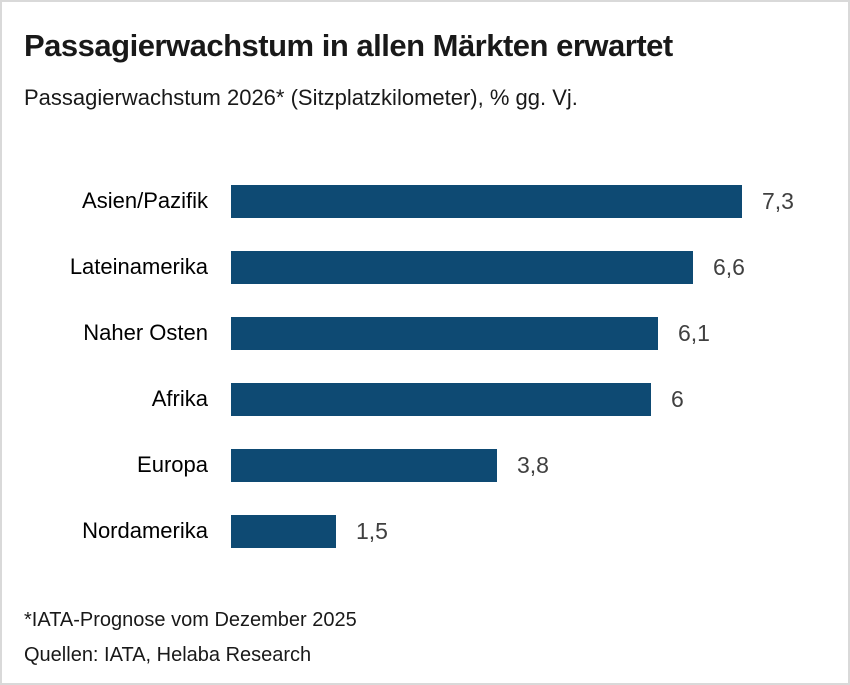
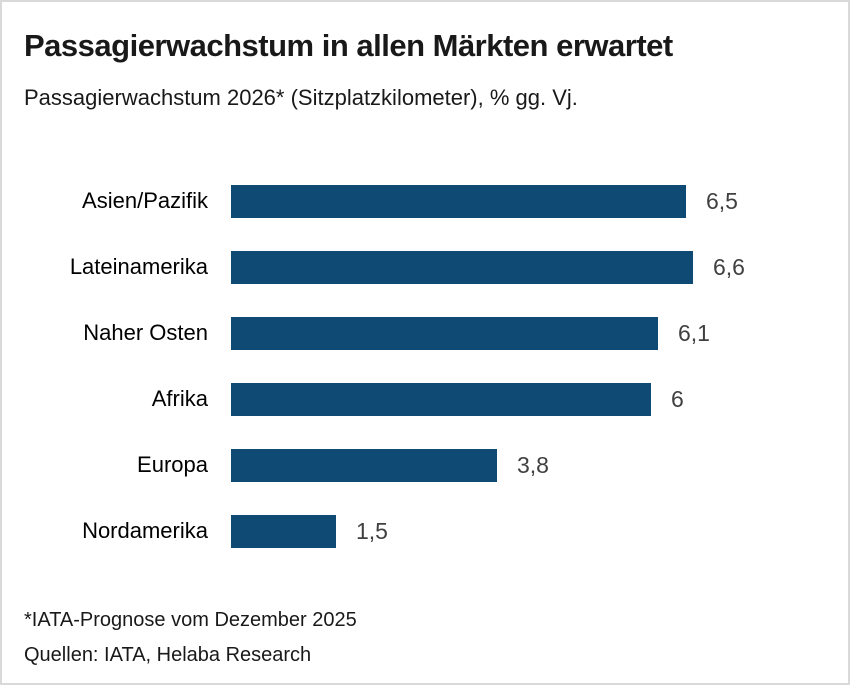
Asien/Pazifik: 7,3 -> 6,5
